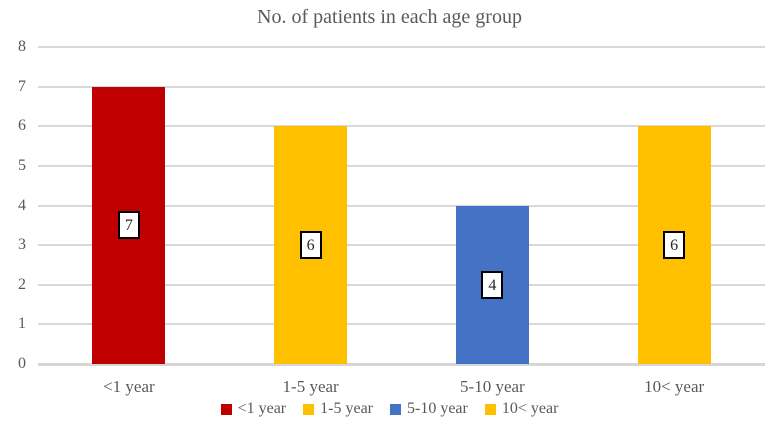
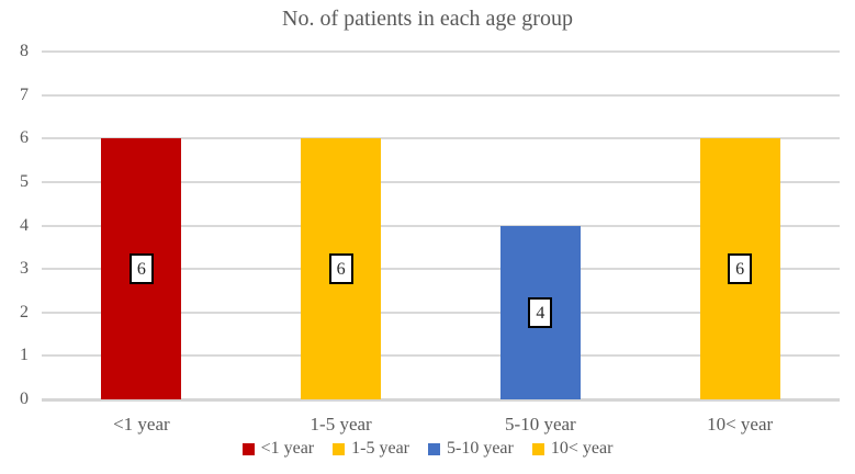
<1 year: 7 -> 6
